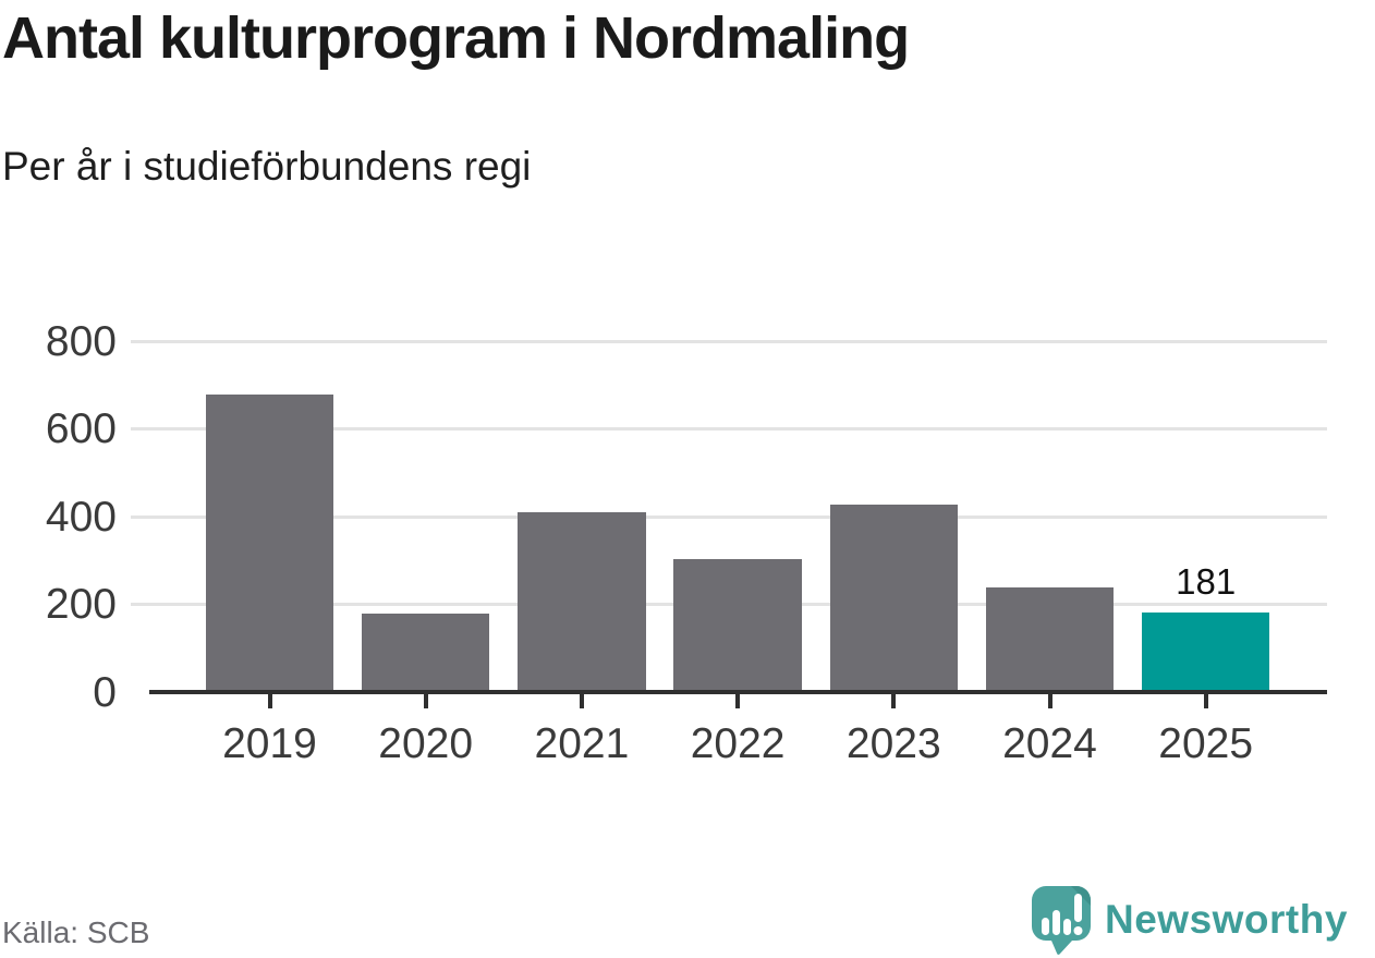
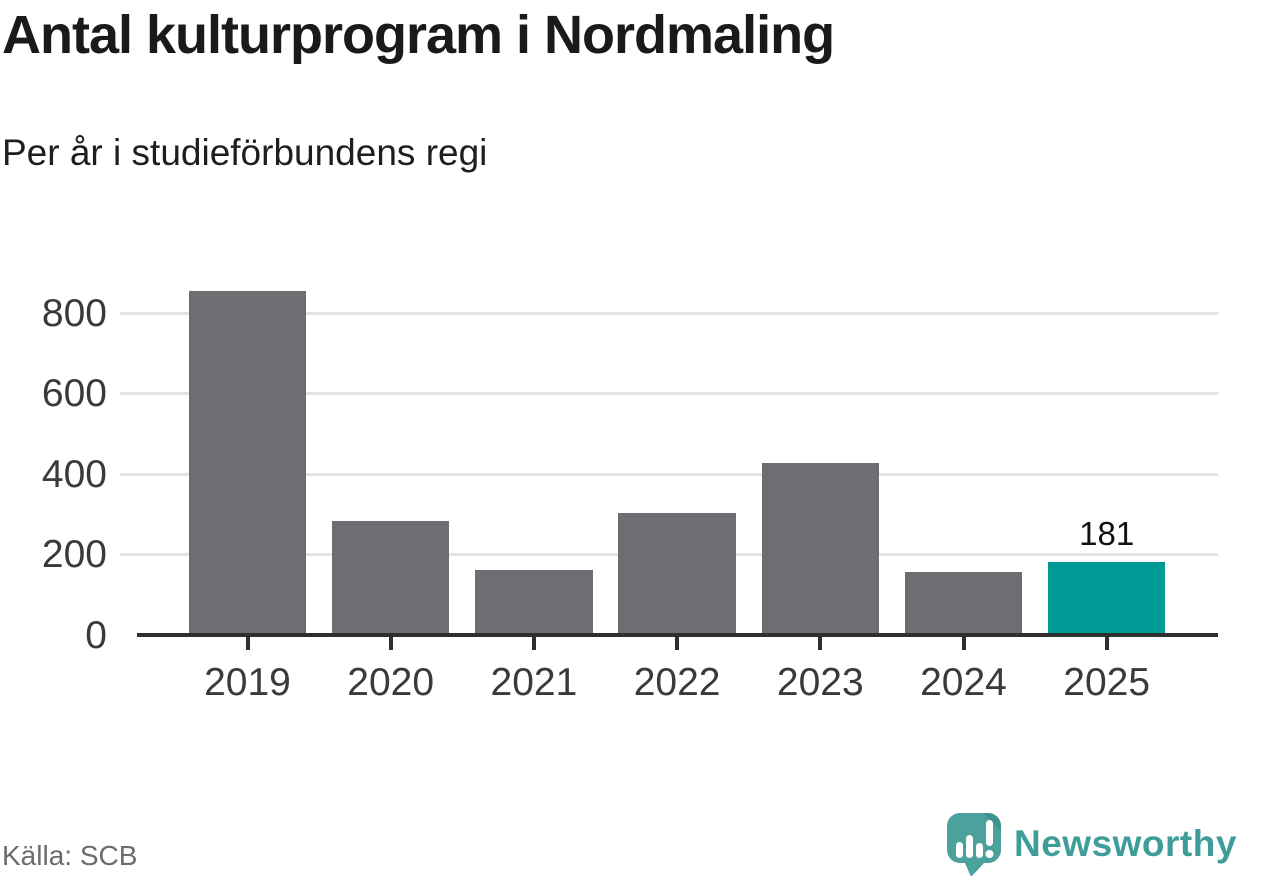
2019: 680 -> 860
2020: 180 -> 280
2021: 410 -> 160
2024: 240 -> 160
